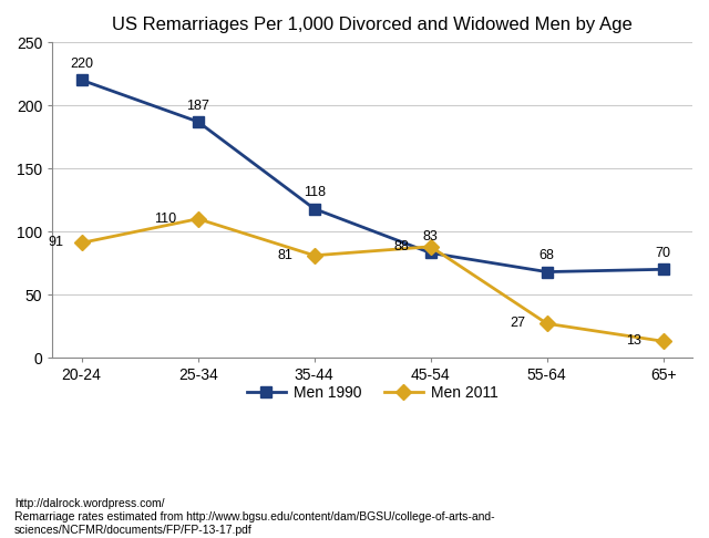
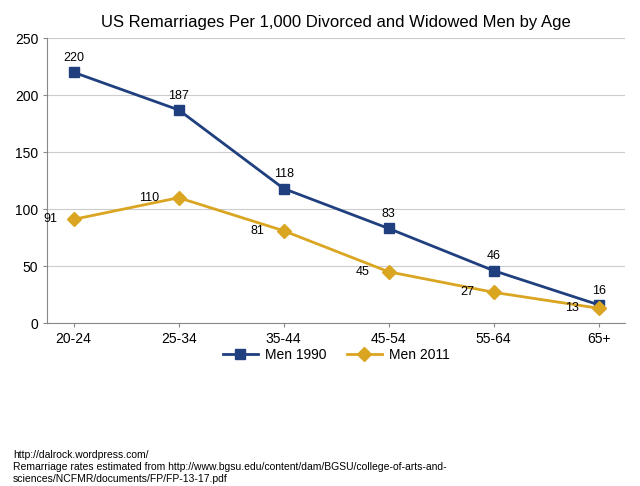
Men 2011/45-54: 88 -> 45
Men 1990/55-64: 68 -> 46
Men 1990/65+: 70 -> 16
